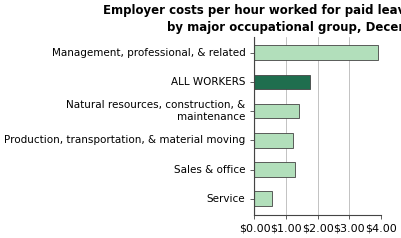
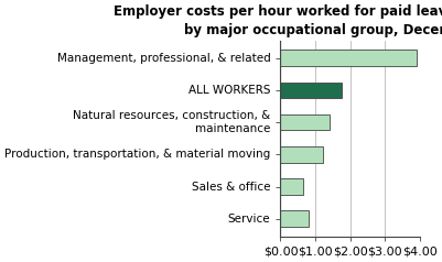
Sales & office: $1.27 -> $0.65
Service: $0.55 -> $0.80
